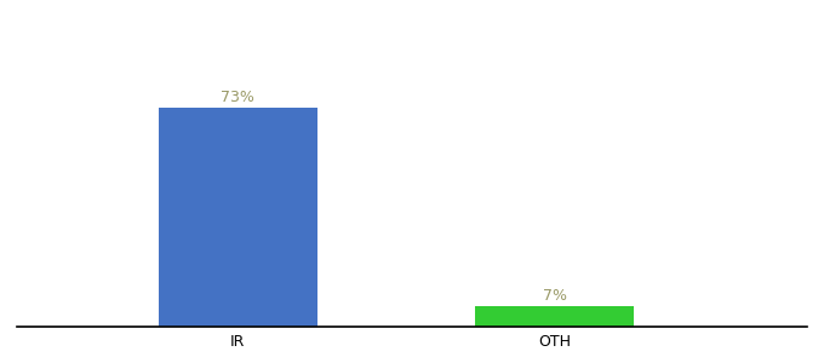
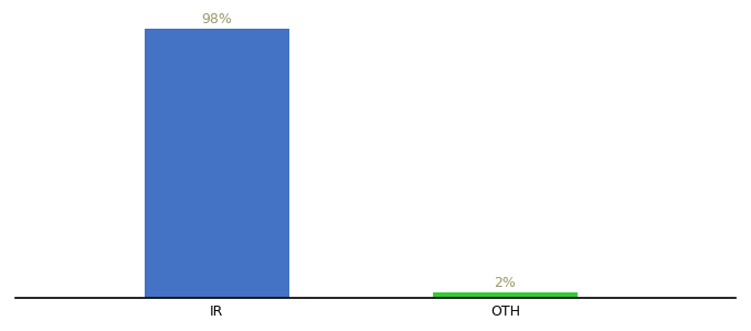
IR: 73% -> 98%
OTH: 7% -> 2%
